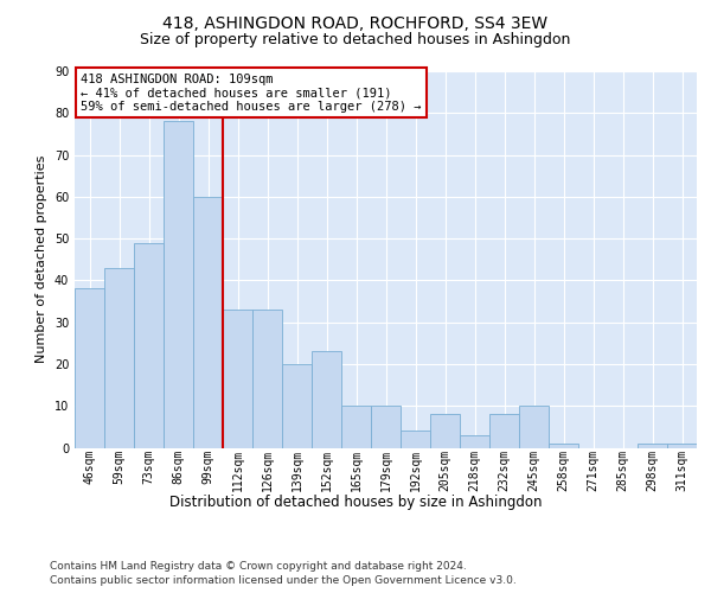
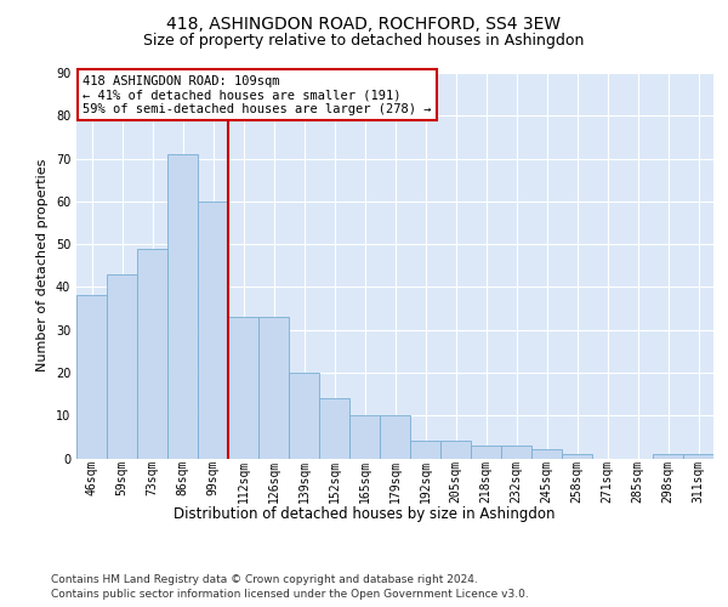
86sqm: 78 -> 71
152sqm: 23 -> 14
205sqm: 8 -> 4
232sqm: 8 -> 3
245sqm: 10 -> 2
